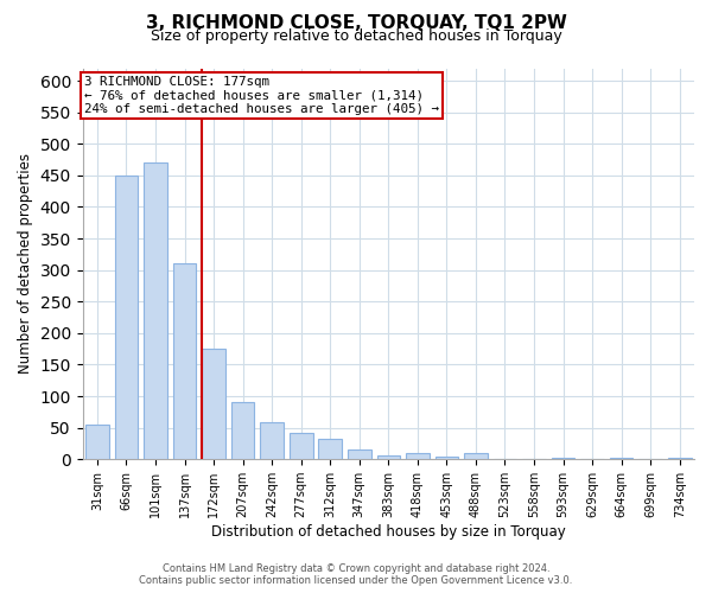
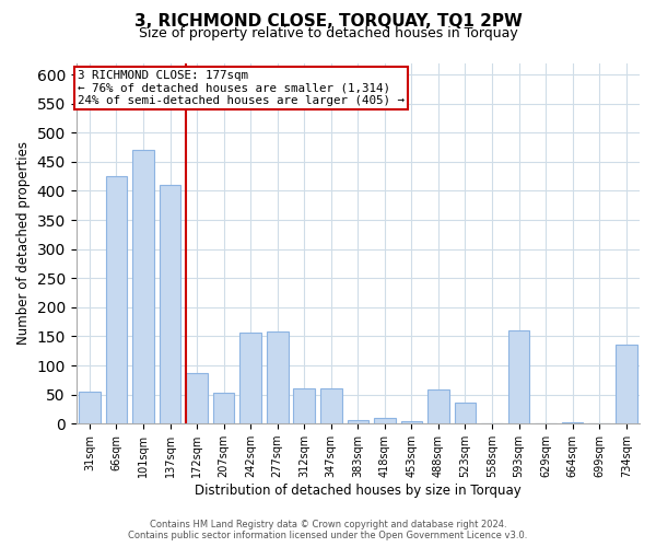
66sqm: 450 -> 426
137sqm: 310 -> 410
172sqm: 175 -> 86
207sqm: 90 -> 54
242sqm: 58 -> 156
277sqm: 42 -> 158
312sqm: 32 -> 60
347sqm: 15 -> 60
488sqm: 9 -> 58
523sqm: 1 -> 36
593sqm: 2 -> 160
734sqm: 2 -> 136
